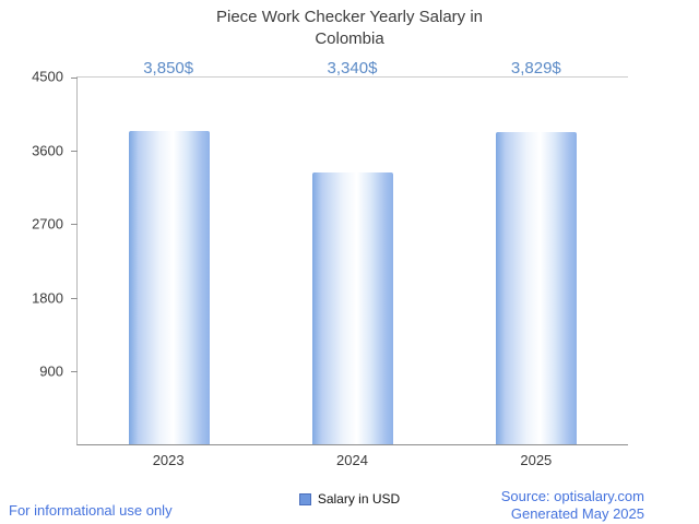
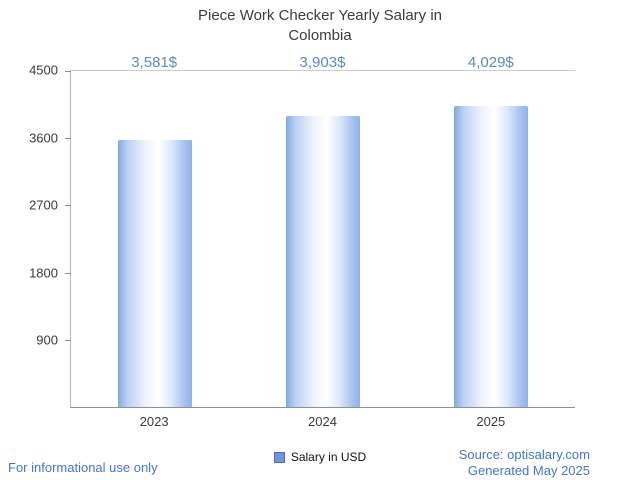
2023: 3,850 -> 3,581
2024: 3,340 -> 3,903
2025: 3,829 -> 4,029
